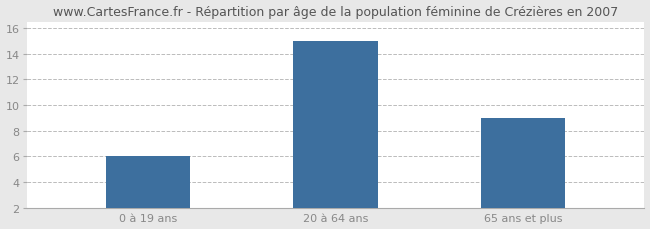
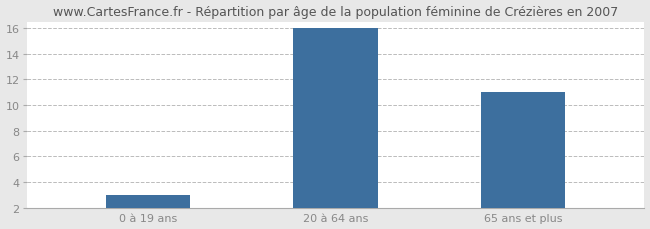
0 à 19 ans: 6 -> 3
20 à 64 ans: 15 -> 16
65 ans et plus: 9 -> 11
